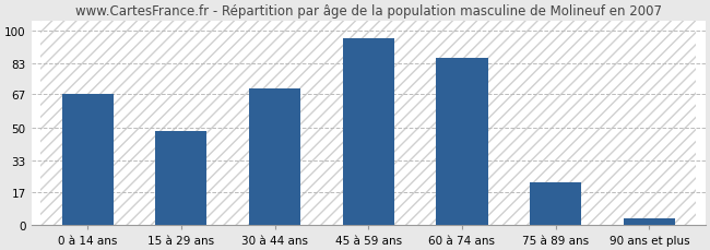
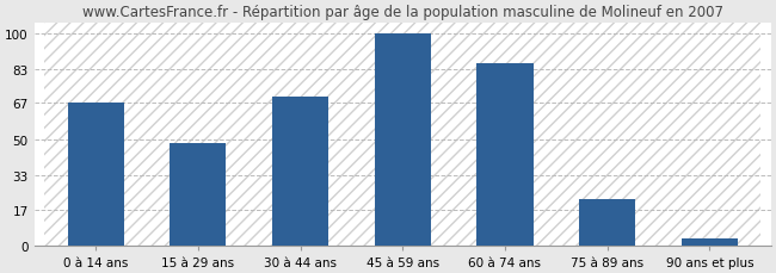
45 à 59 ans: 96 -> 100
